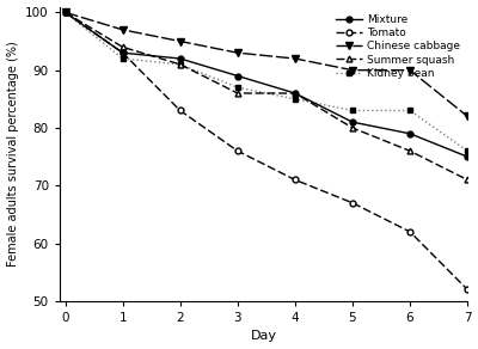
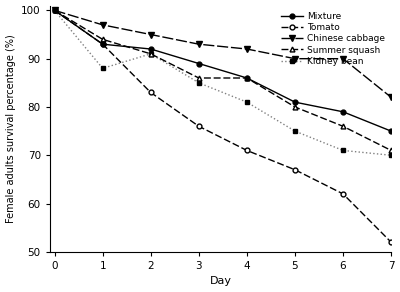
Kidney bean/1: 92 -> 88
Kidney bean/3: 87 -> 85
Kidney bean/4: 85 -> 81
Kidney bean/5: 83 -> 75
Kidney bean/6: 83 -> 71
Kidney bean/7: 76 -> 70
